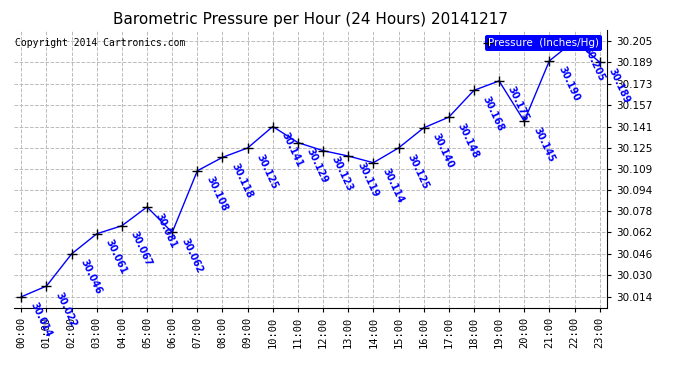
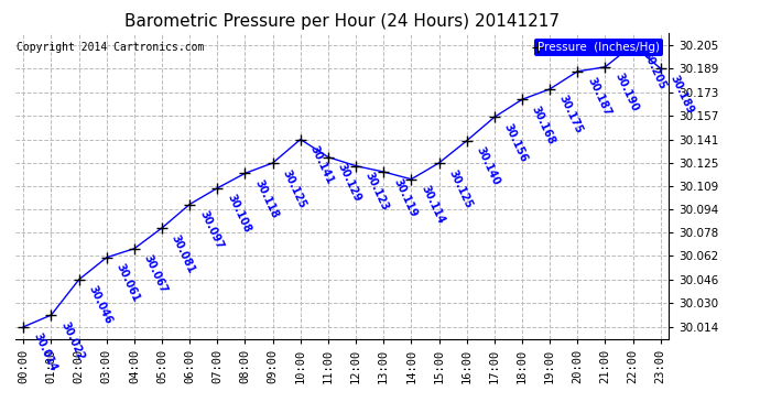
06:00: 30.062 -> 30.097
17:00: 30.148 -> 30.156
20:00: 30.145 -> 30.187
